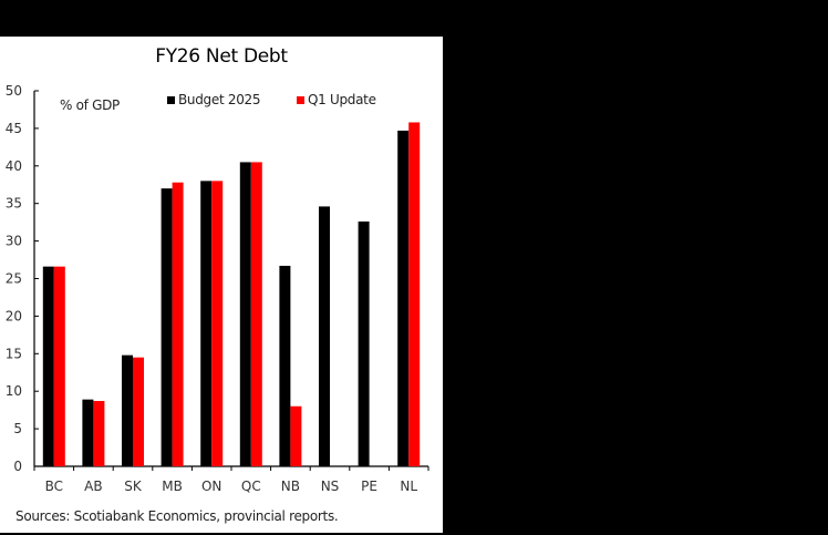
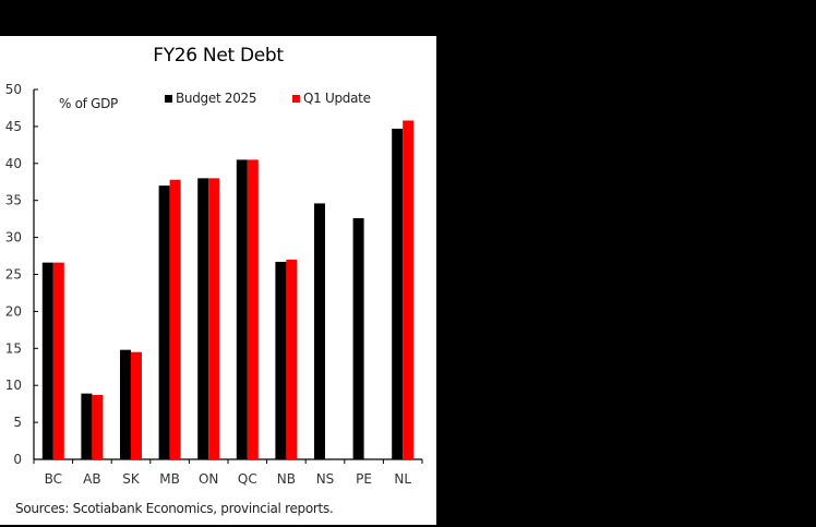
Q1 Update/NB: 8 -> 27
